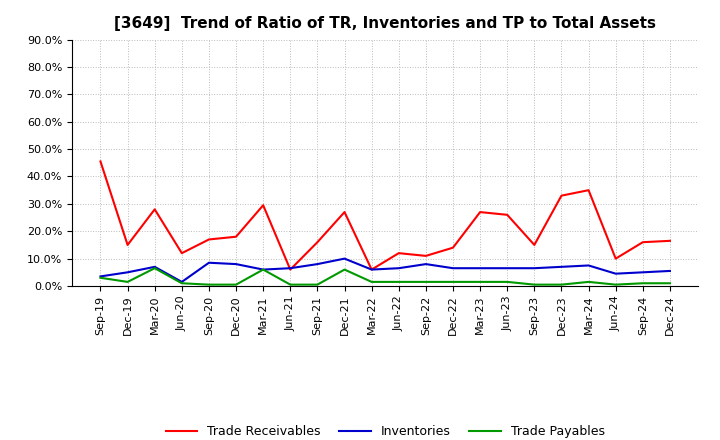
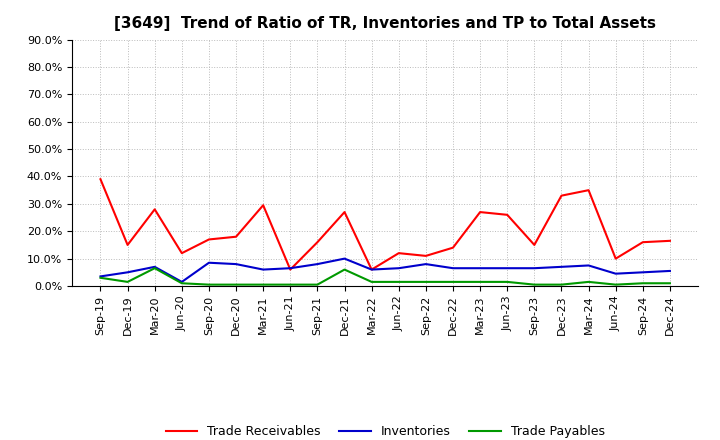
Trade Receivables/Sep-19: 45.5% -> 39.0%
Trade Payables/Mar-21: 6.0% -> 0.5%
